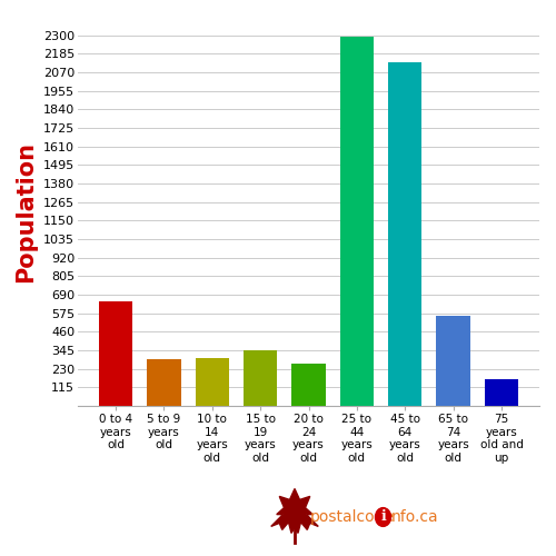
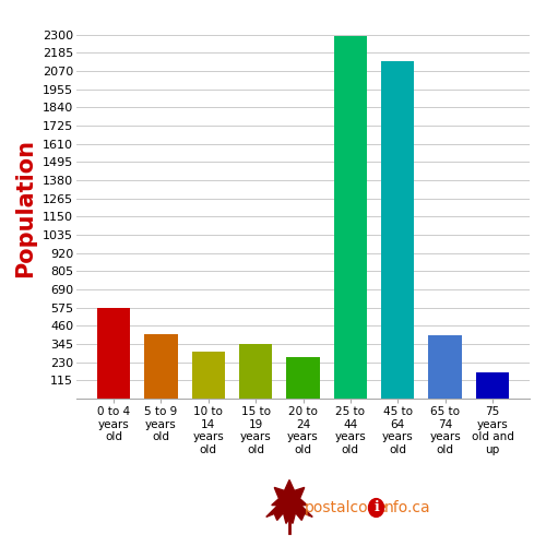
0 to 4 years old: 650 -> 580
5 to 9 years old: 290 -> 400
65 to 74 years old: 560 -> 400
